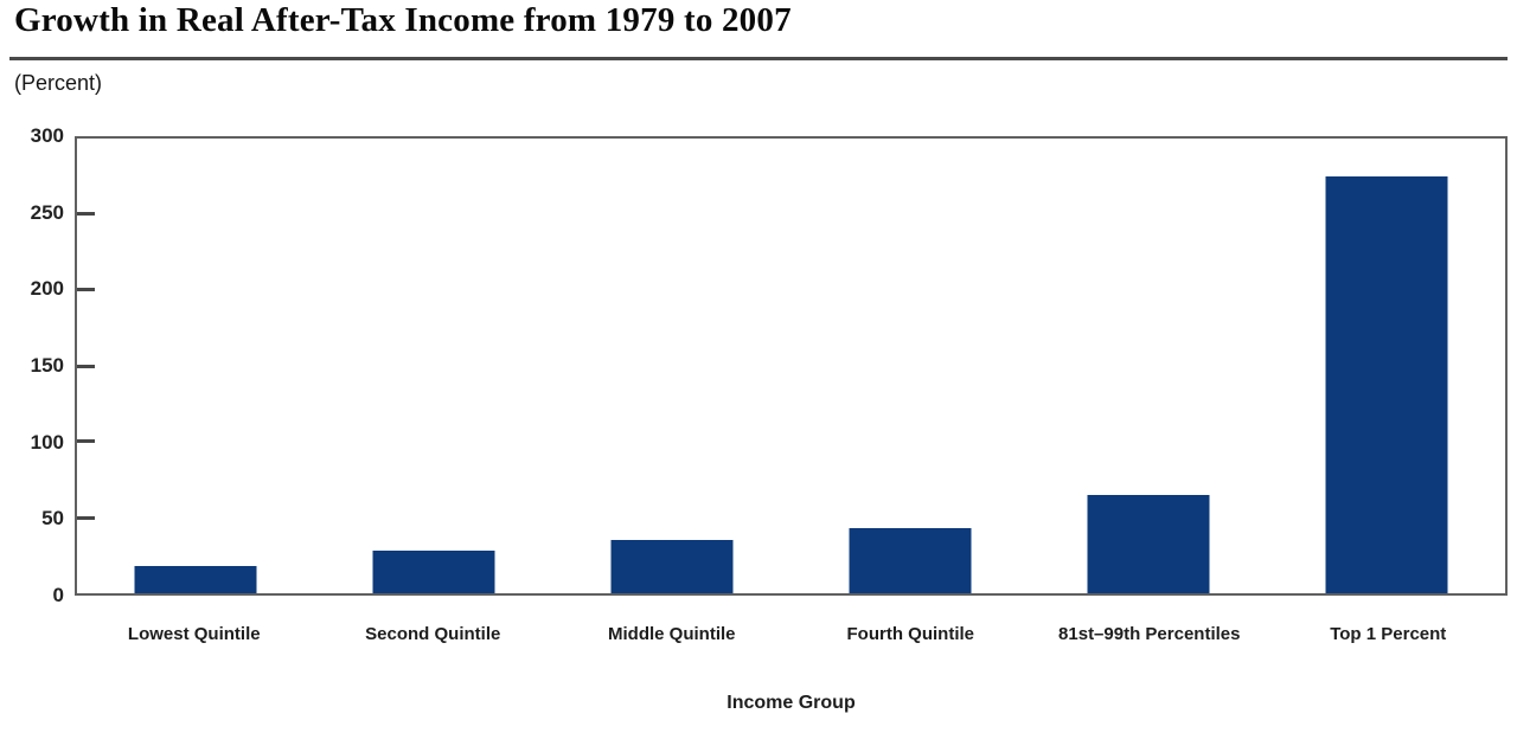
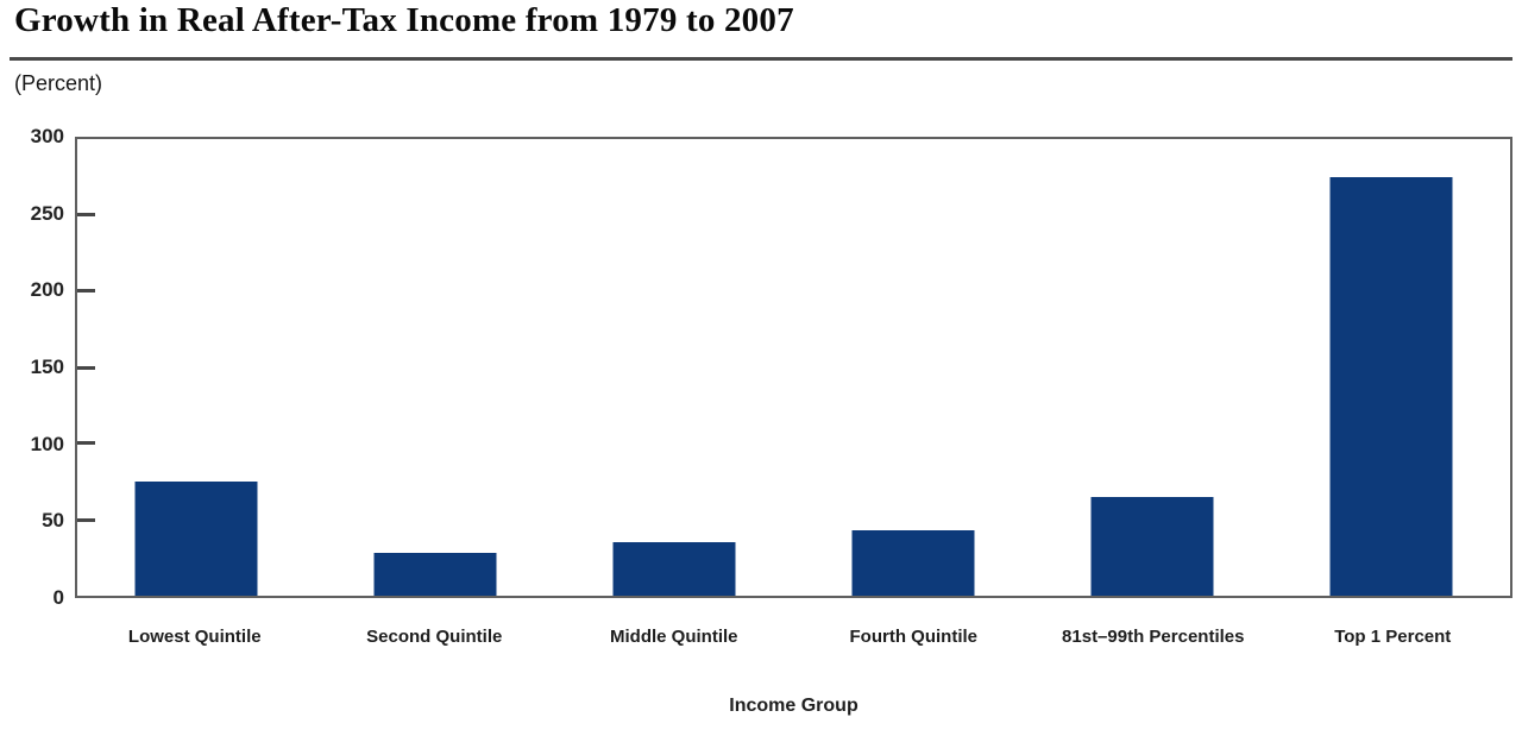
Lowest Quintile: 18 -> 75
